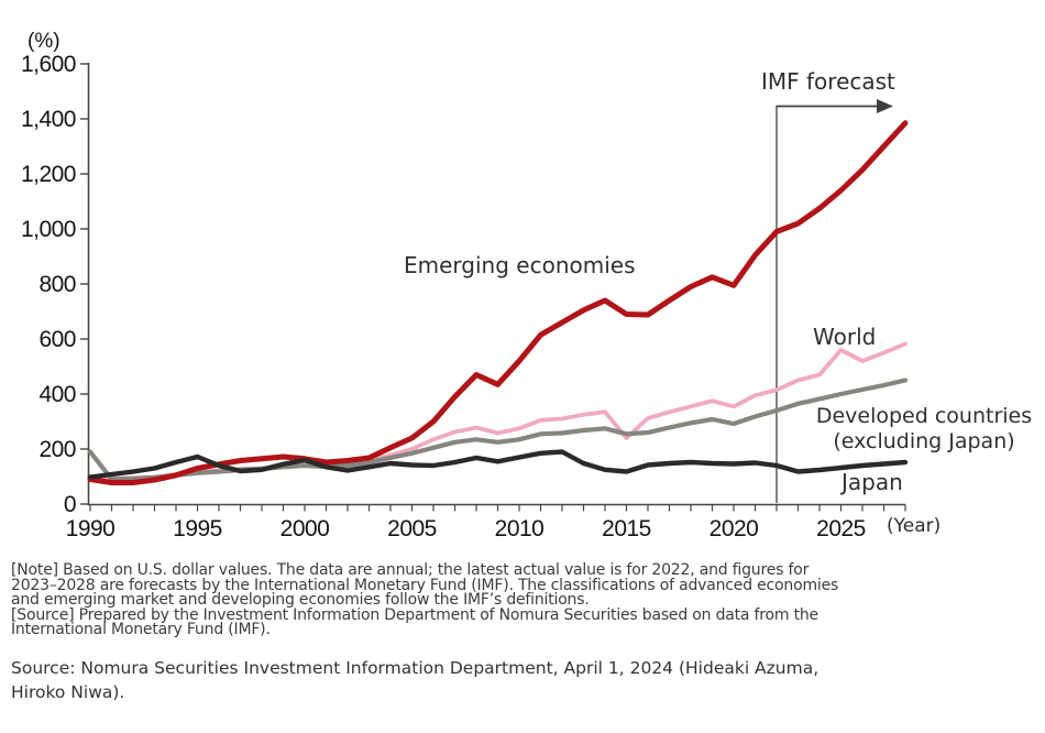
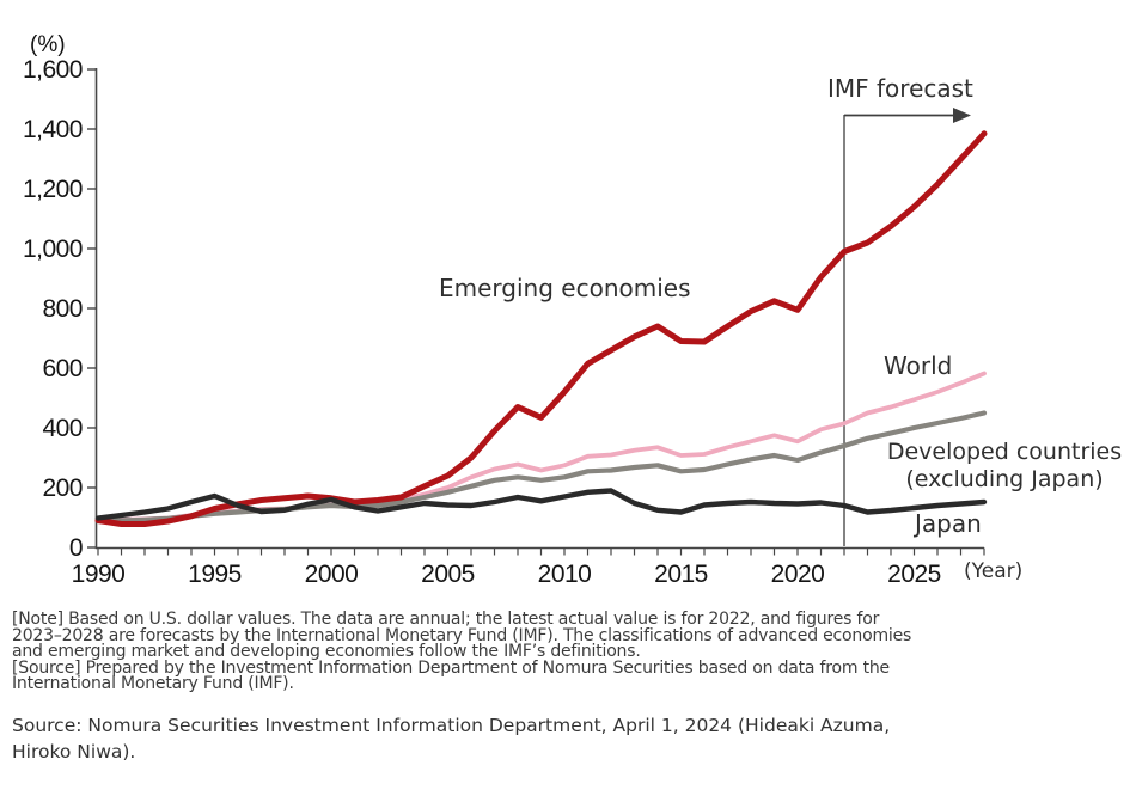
Developed countries (excluding Japan)/1990: 190 -> 90
World/2015: 240 -> 310
World/2025: 560 -> 500
